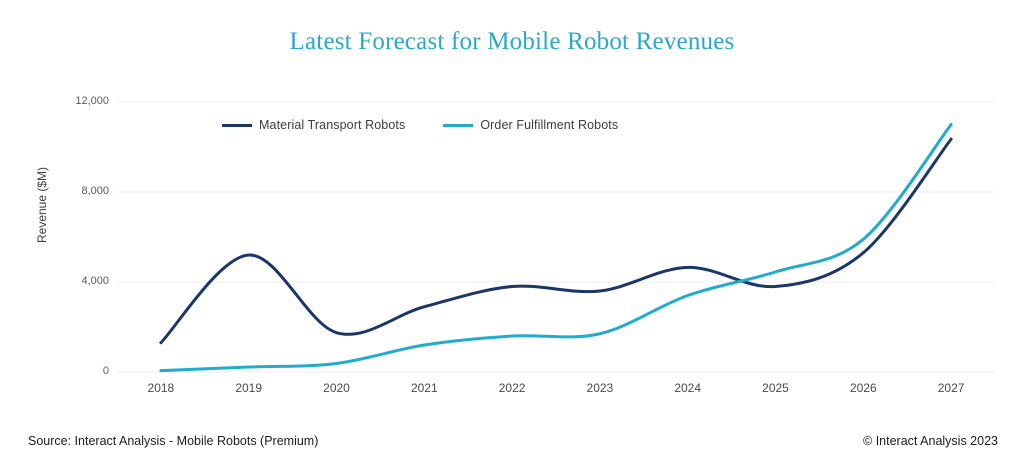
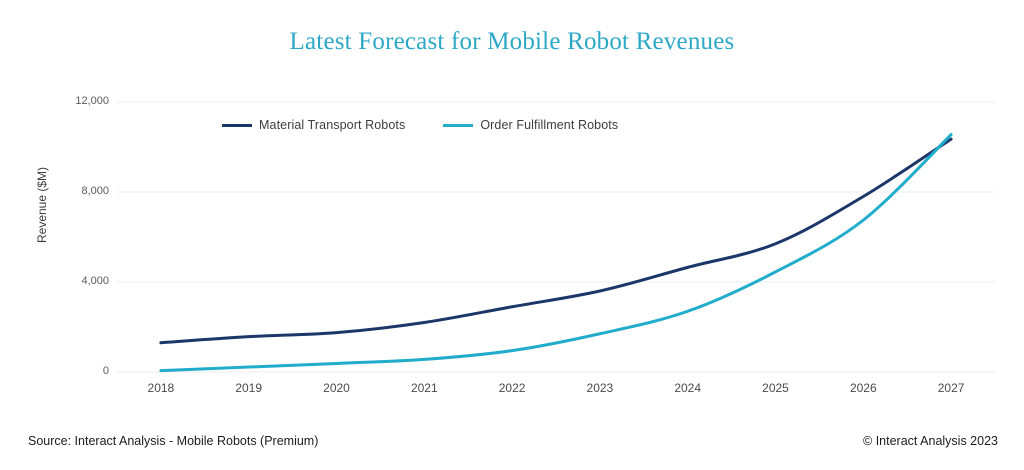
Material Transport Robots/2019: 5200 -> 1600
Material Transport Robots/2021: 2900 -> 2200
Order Fulfillment Robots/2021: 1200 -> 600
Material Transport Robots/2022: 3800 -> 2900
Order Fulfillment Robots/2022: 1600 -> 1000
Order Fulfillment Robots/2024: 3400 -> 2700
Material Transport Robots/2025: 3800 -> 5700
Material Transport Robots/2026: 5300 -> 7800
Order Fulfillment Robots/2026: 5900 -> 6800
Order Fulfillment Robots/2027: 11000 -> 10600
